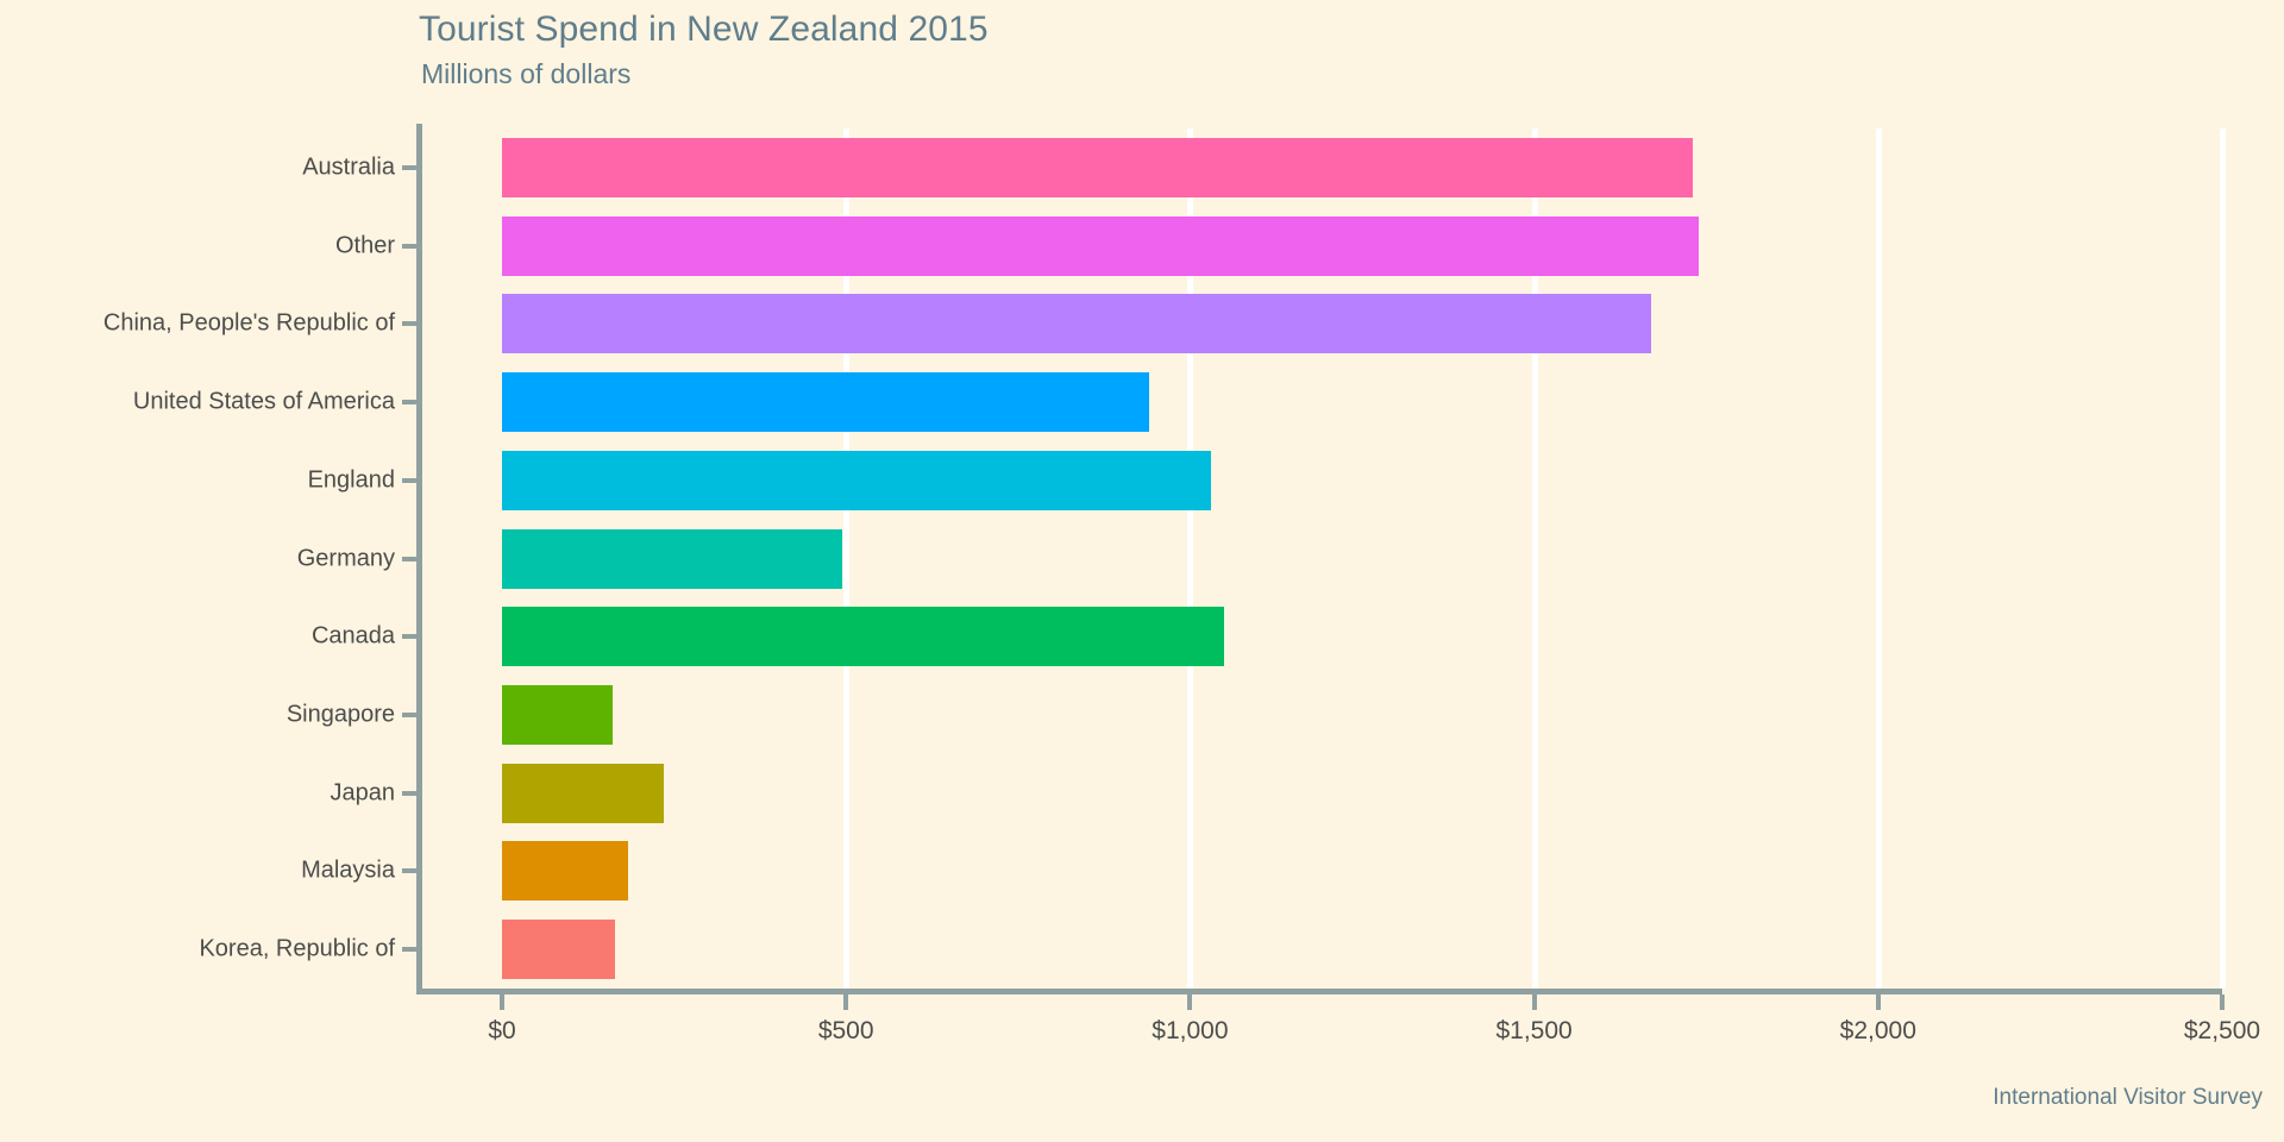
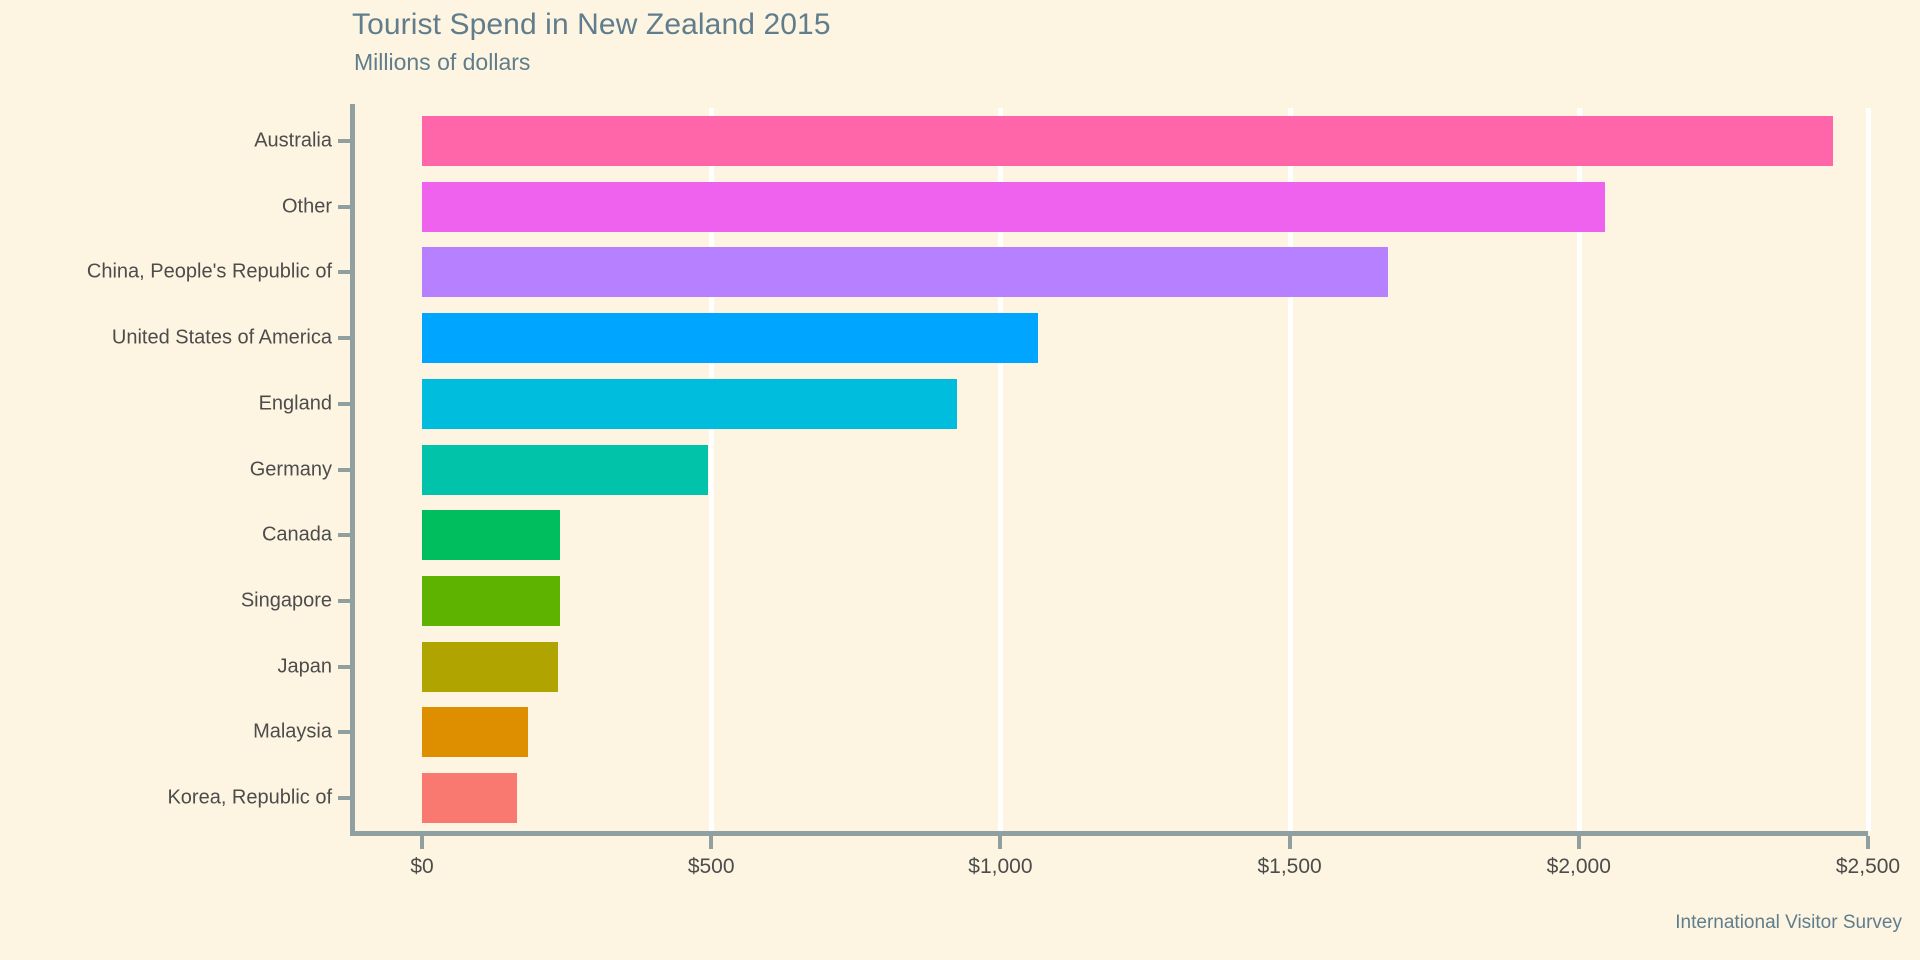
Australia: $1730 -> $2440
Other: $1740 -> $2040
United States of America: $940 -> $1060
England: $1030 -> $920
Canada: $1050 -> $240
Singapore: $160 -> $240
